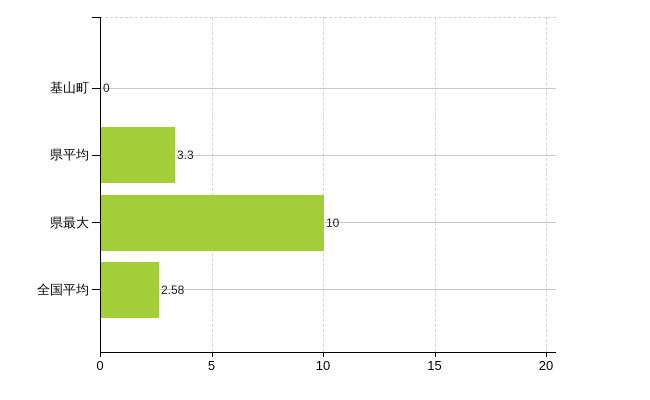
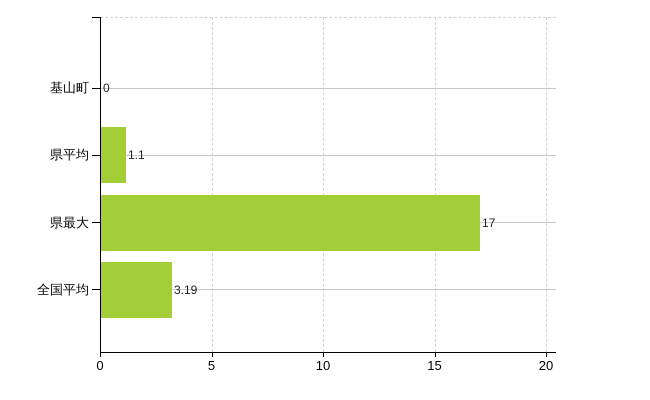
県平均: 3.3 -> 1.1
県最大: 10 -> 17
全国平均: 2.58 -> 3.19
